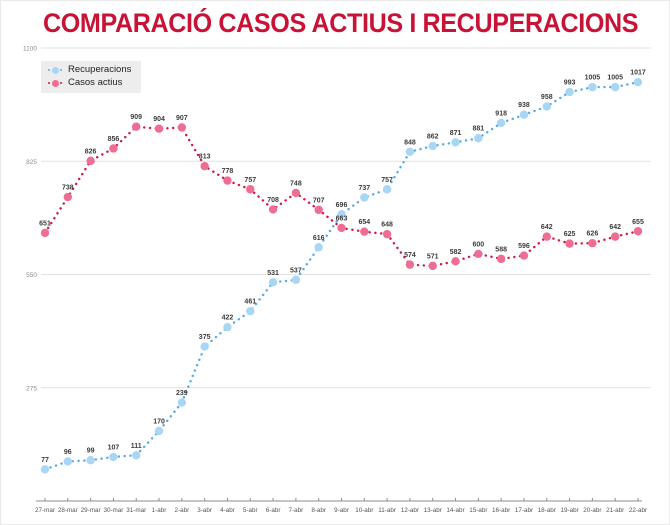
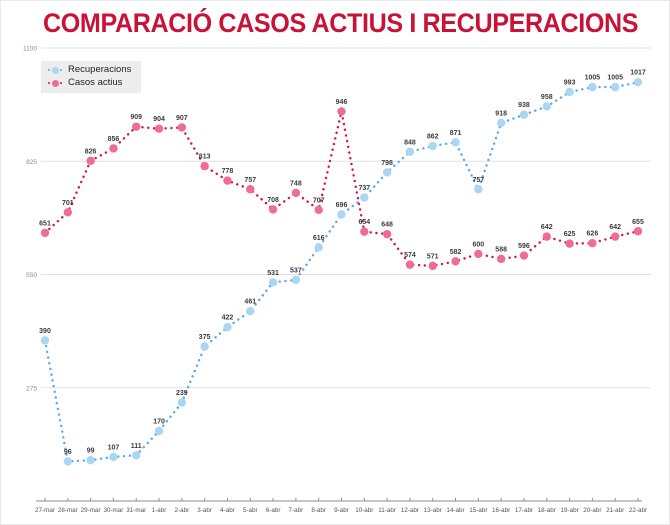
Recuperacions/27-mar: 77 -> 390
Casos actius/28-mar: 738 -> 701
Casos actius/9-abr: 663 -> 946
Recuperacions/11-abr: 757 -> 798
Recuperacions/15-abr: 881 -> 757
